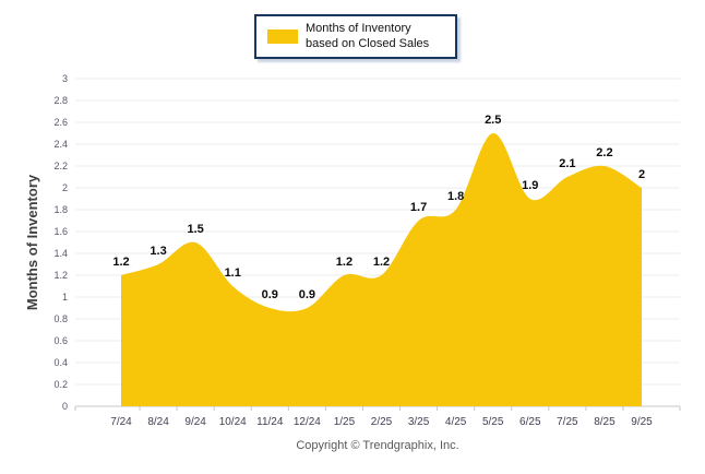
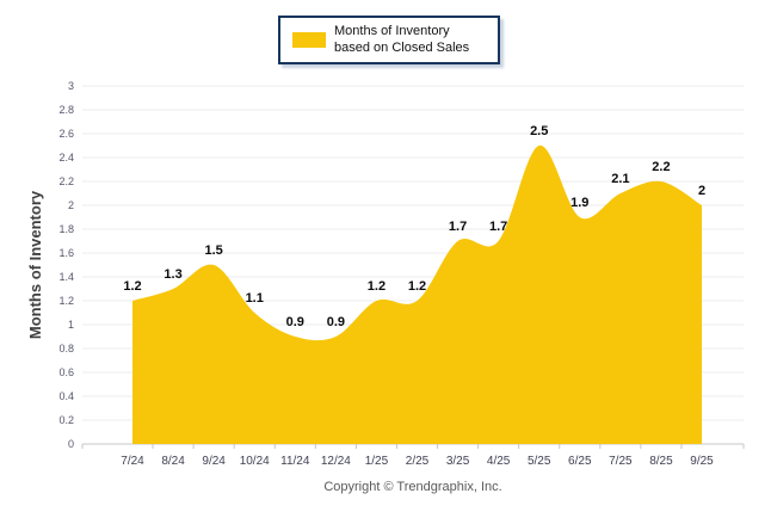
4/25: 1.8 -> 1.7
